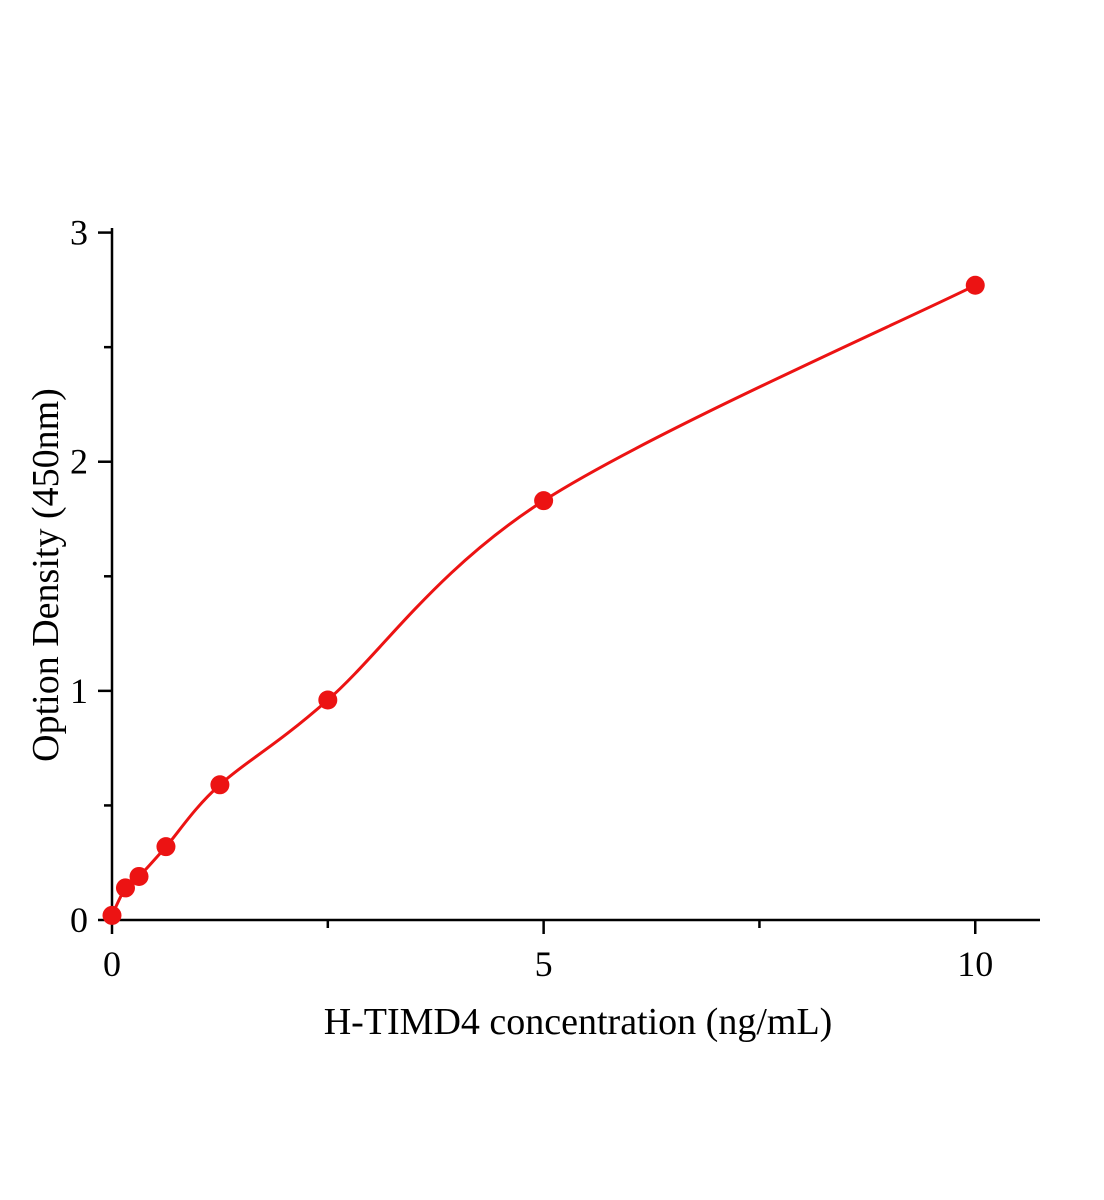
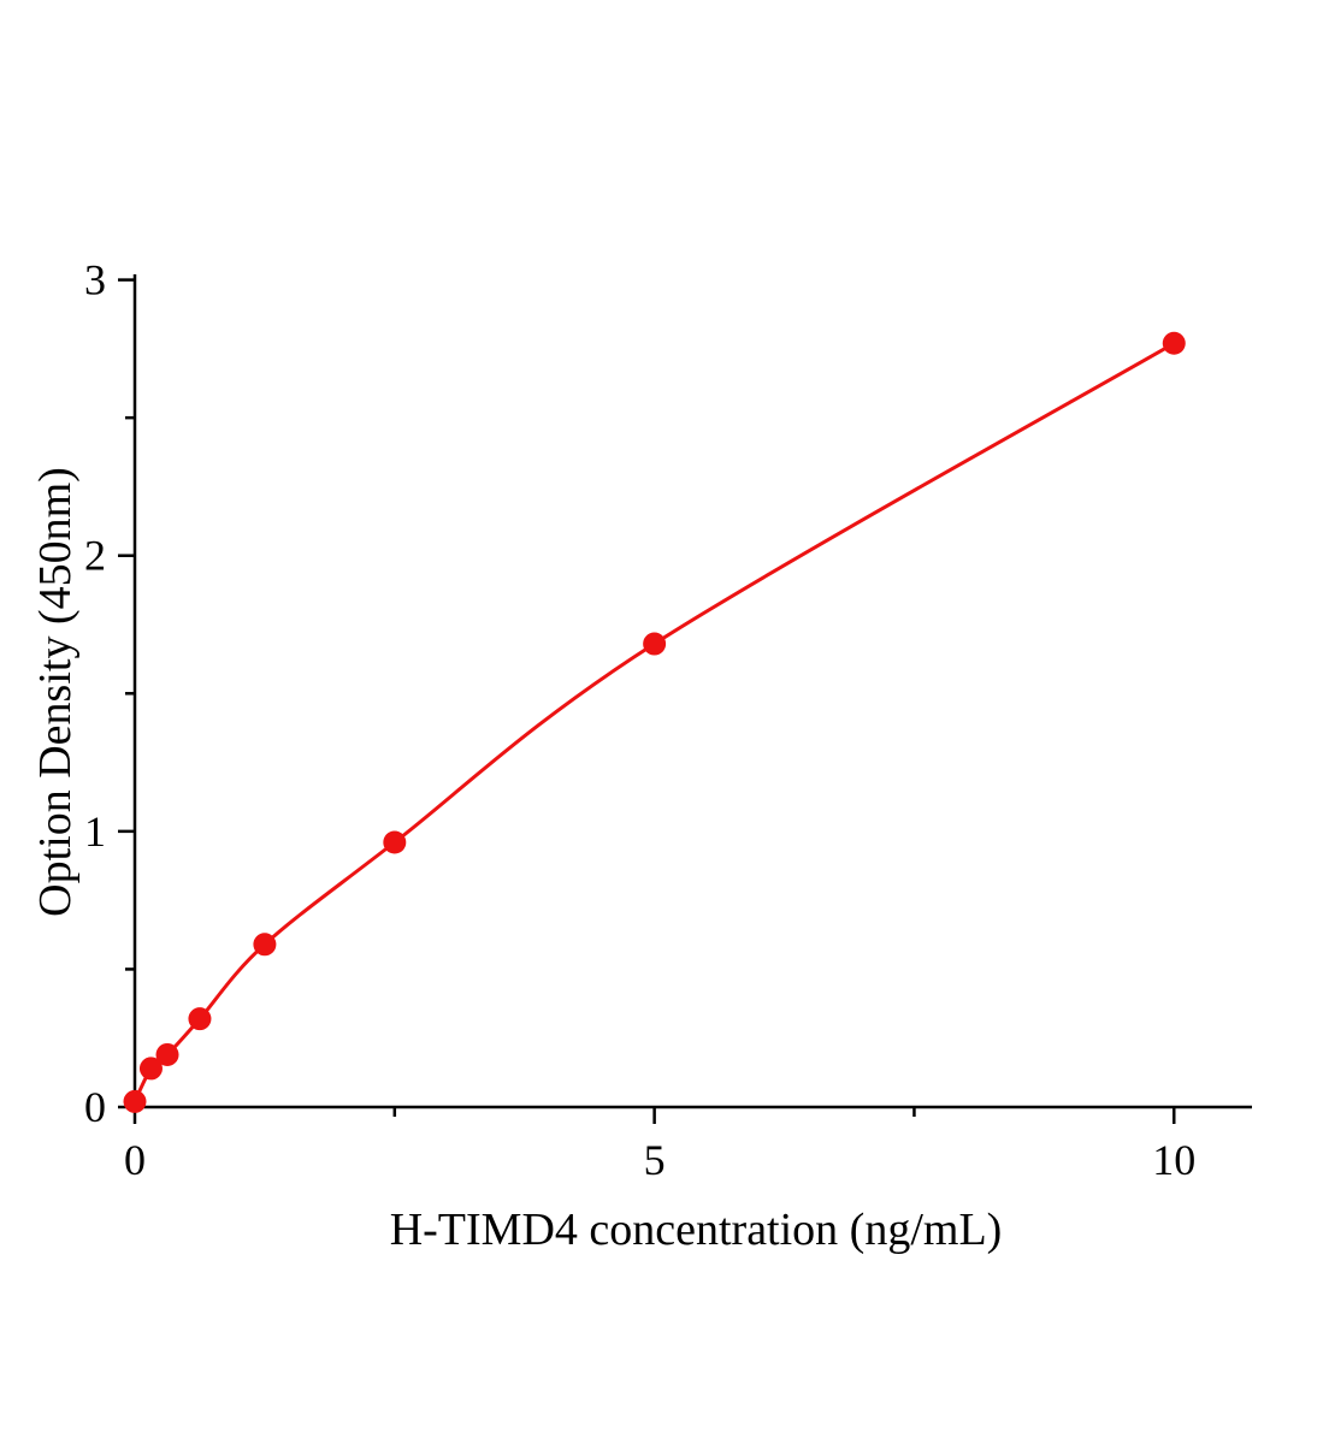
5: 1.83 -> 1.68
